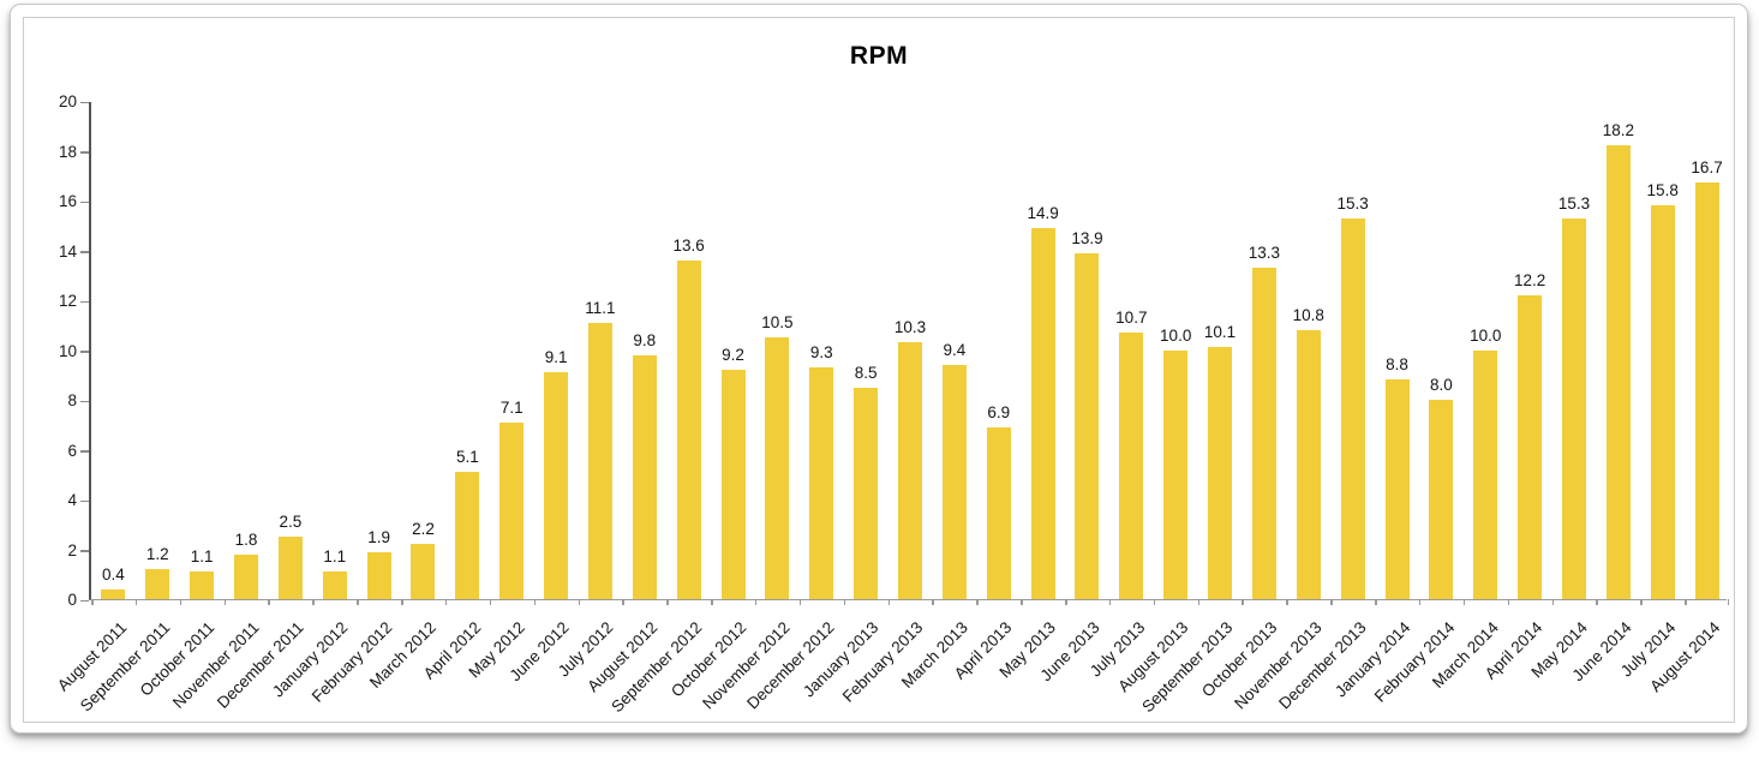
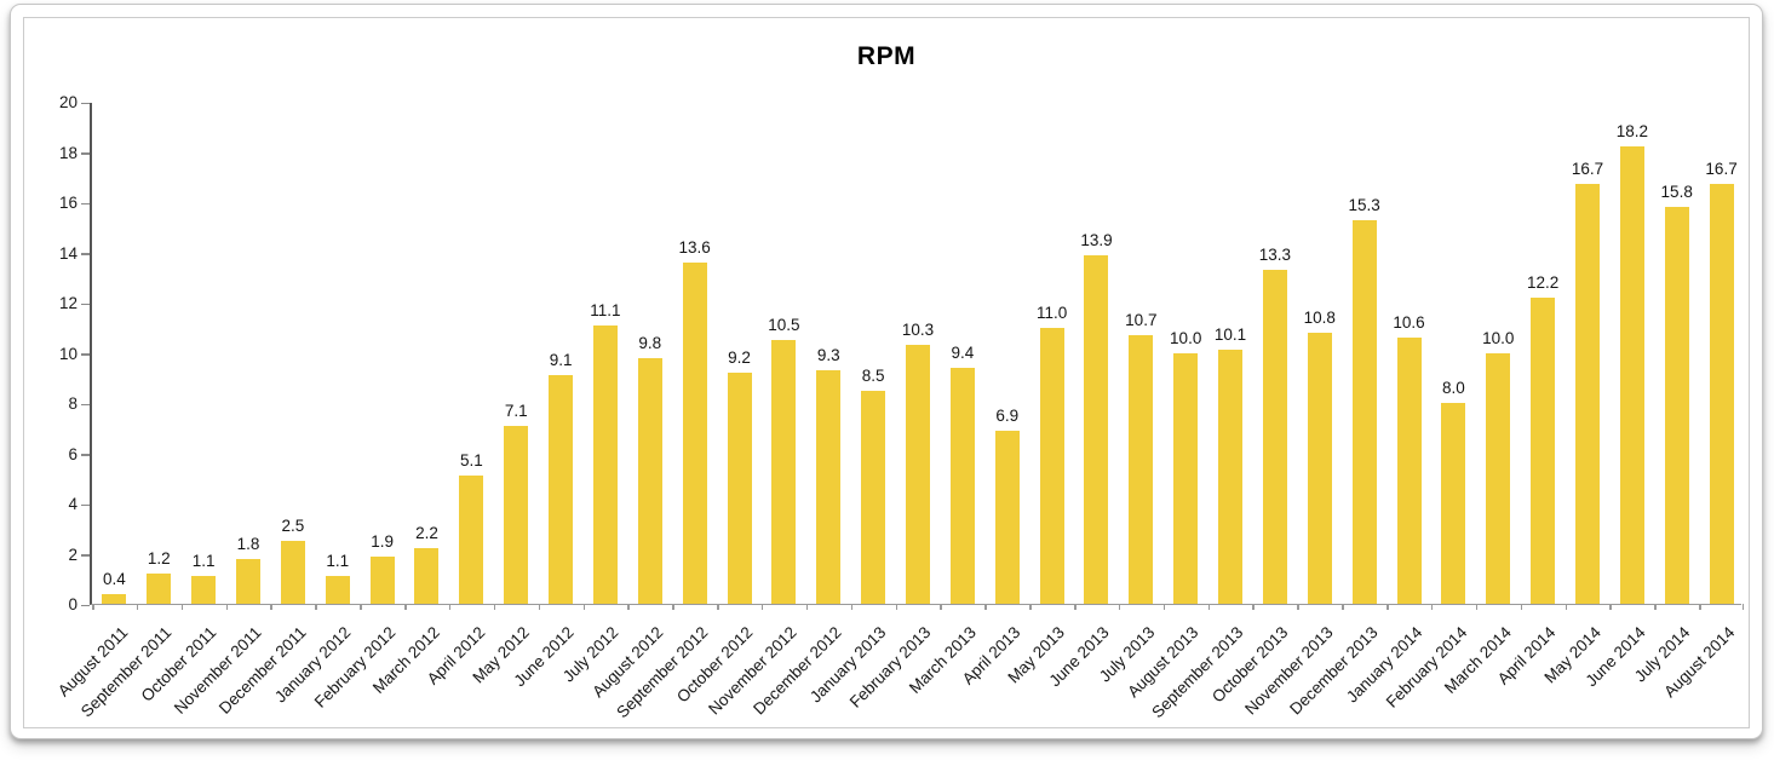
May 2013: 14.9 -> 11.0
January 2014: 8.8 -> 10.6
May 2014: 15.3 -> 16.7
